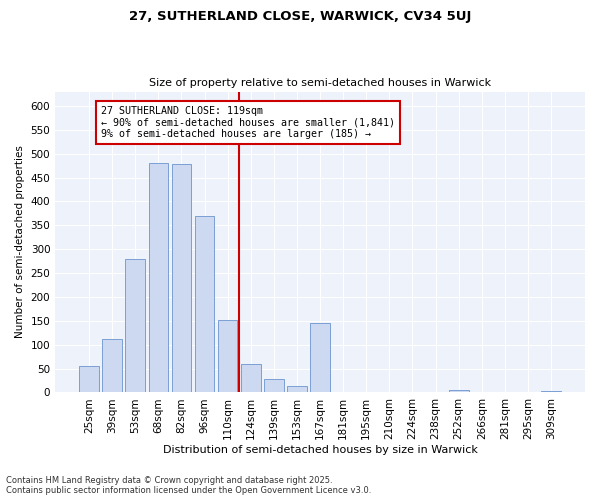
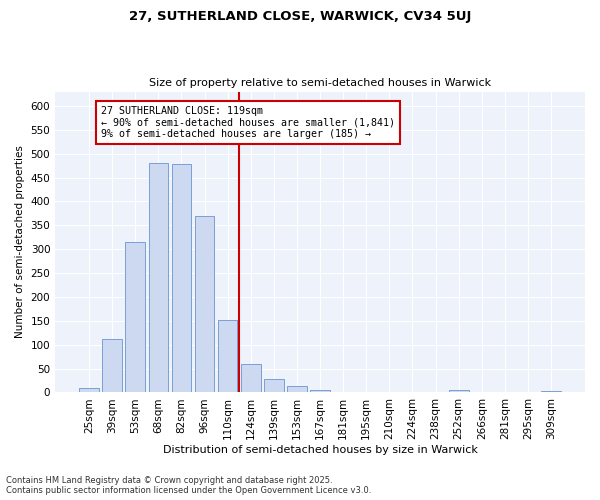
25sqm: 55 -> 10
53sqm: 280 -> 315
167sqm: 145 -> 5
